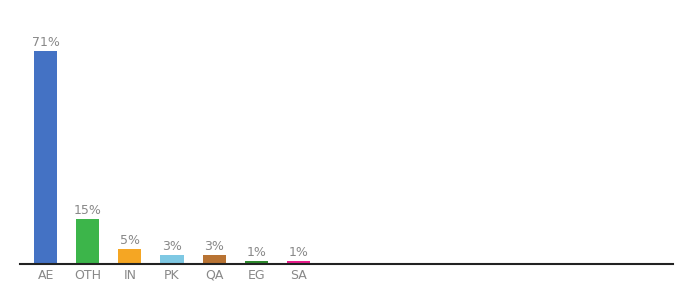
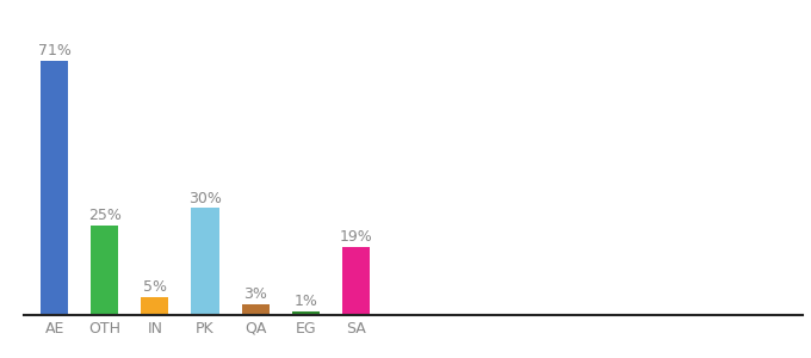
OTH: 15% -> 25%
PK: 3% -> 30%
SA: 1% -> 19%
